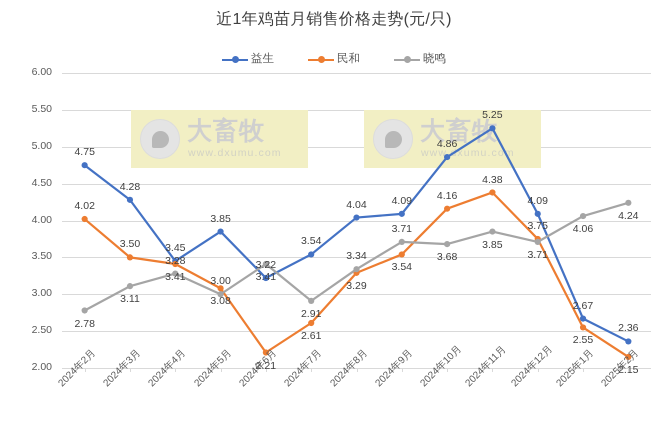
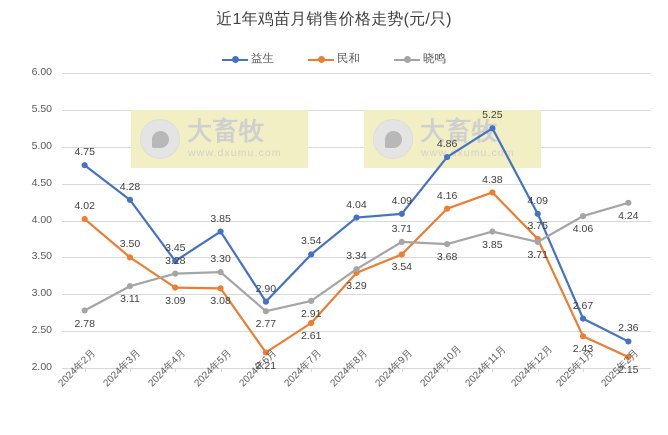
民和/2024年4月: 3.41 -> 3.09
晓鸣/2024年5月: 3.00 -> 3.30
益生/2024年6月: 3.22 -> 2.90
晓鸣/2024年6月: 3.41 -> 2.77
民和/2025年1月: 2.55 -> 2.43
